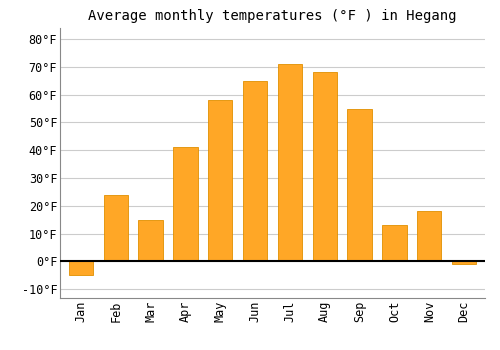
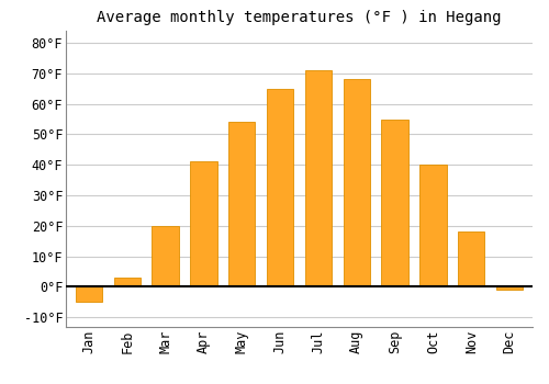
Feb: 24°F -> 3°F
Mar: 15°F -> 20°F
May: 58°F -> 54°F
Oct: 13°F -> 40°F
